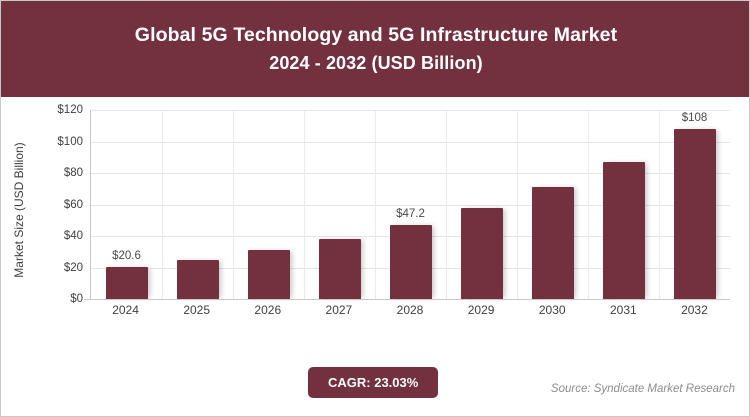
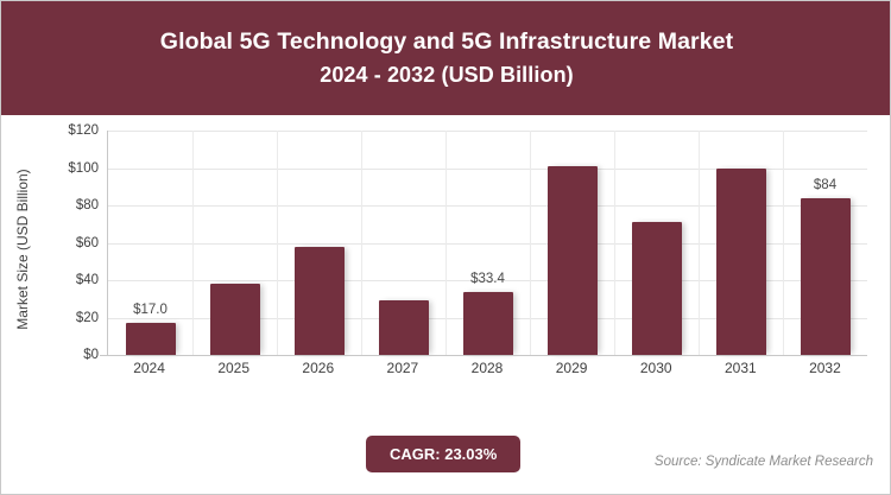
2024: $20.6 -> $17.0
2025: $25 -> $38
2026: $31 -> $58
2027: $38 -> $29
2028: $47.2 -> $33.4
2029: $58 -> $101
2031: $87 -> $100
2032: $108 -> $84
